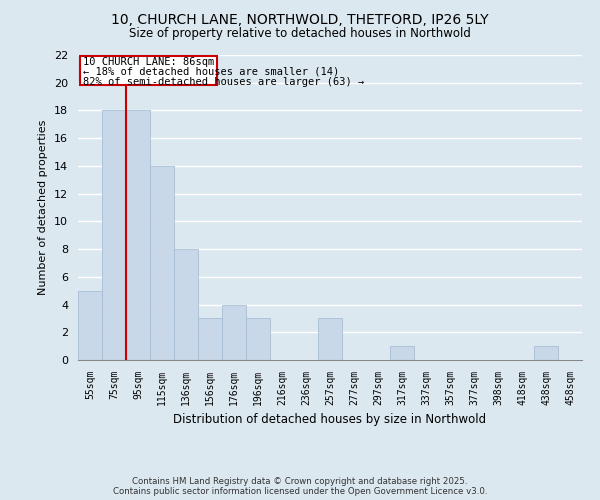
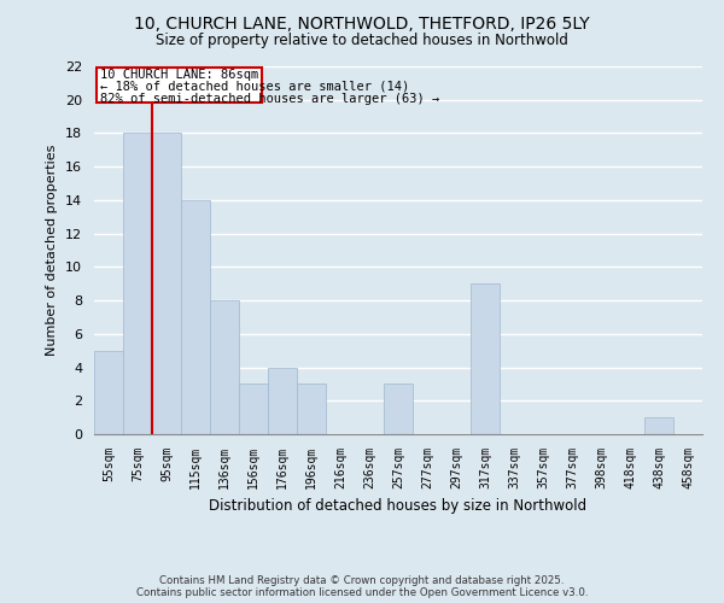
317sqm: 1 -> 9
